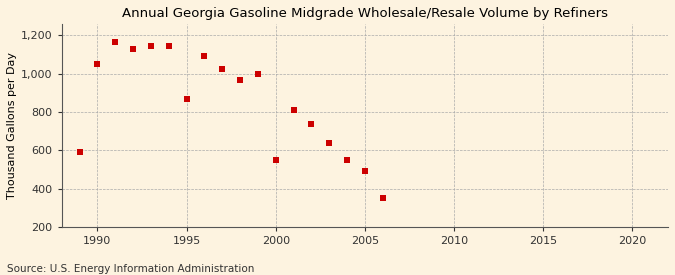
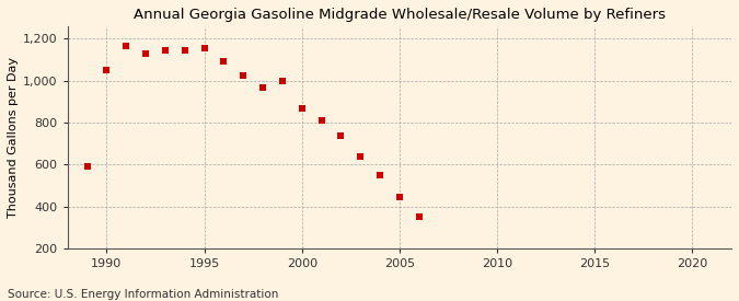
1995: 870 -> 1,160
2000: 550 -> 870
2005: 490 -> 440
